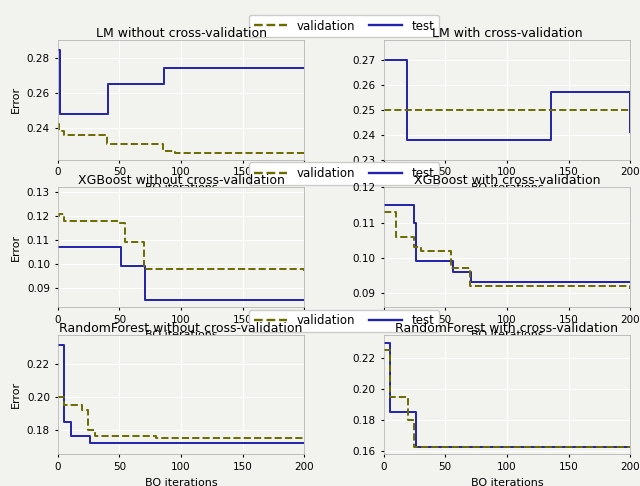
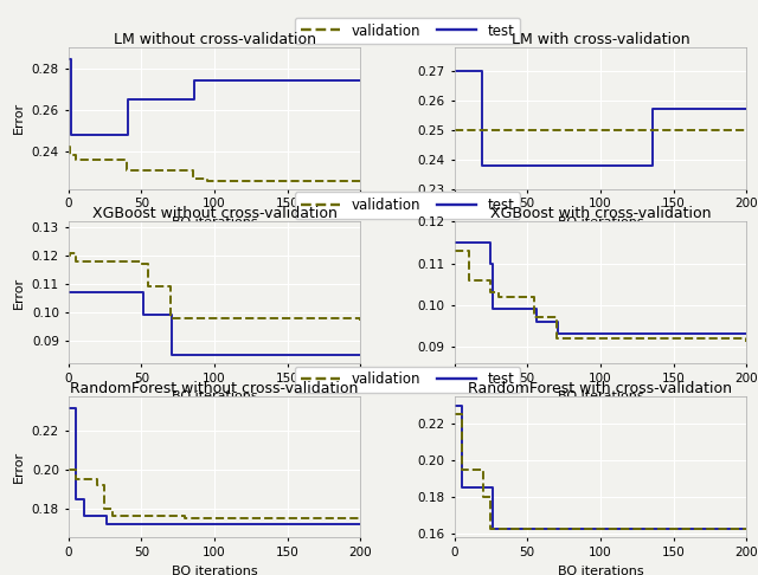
LM with cross-validation/200: 0.241 -> 0.257
